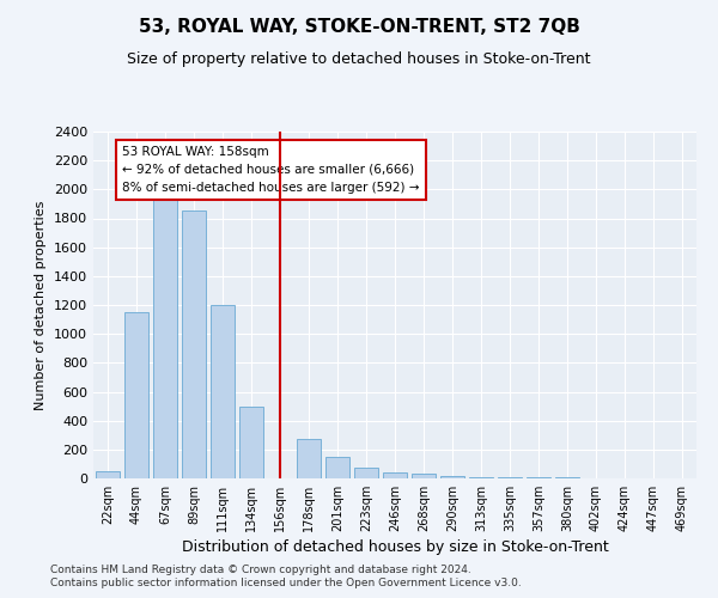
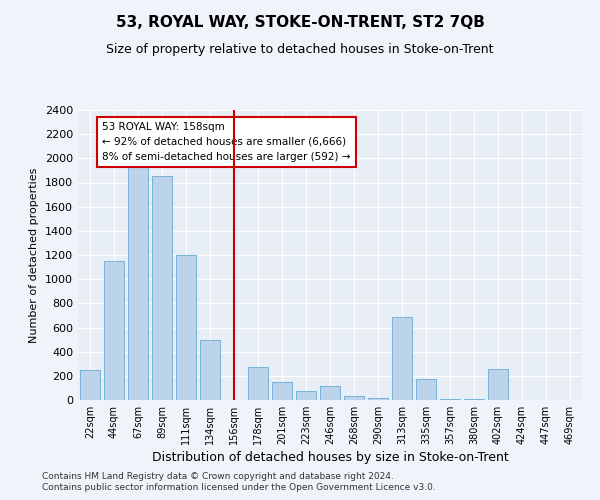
22sqm: 50 -> 250
246sqm: 40 -> 120
313sqm: 10 -> 690
335sqm: 10 -> 170
402sqm: 0 -> 260
